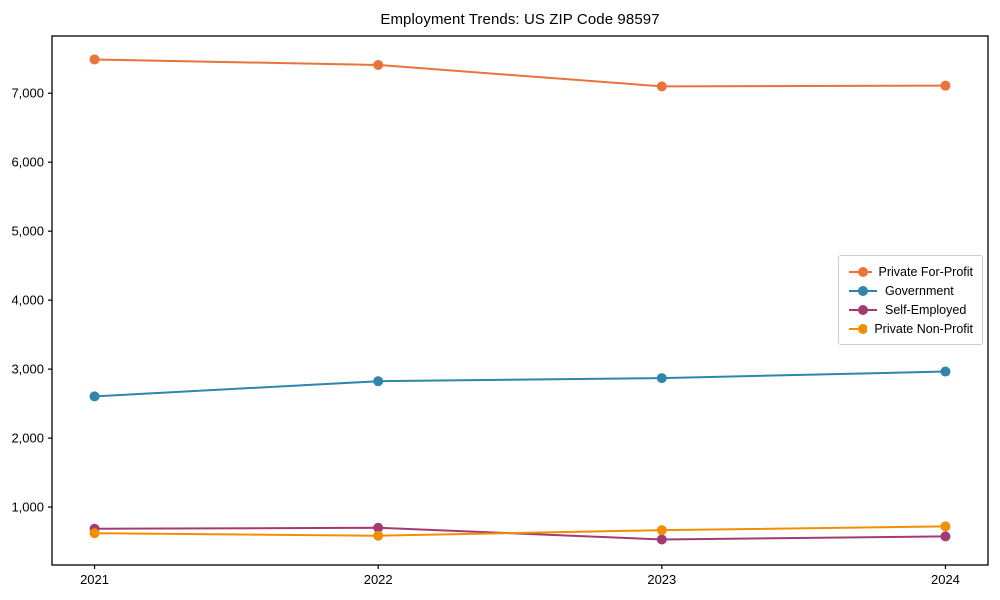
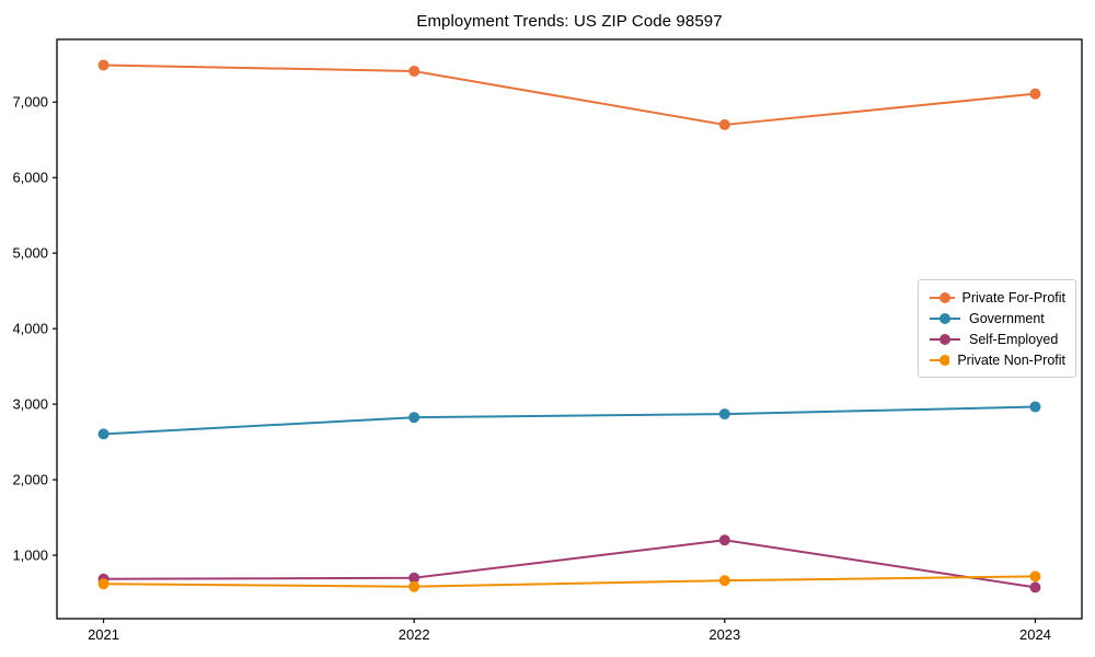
Private For-Profit/2023: 7100 -> 6700
Self-Employed/2023: 500 -> 1200
